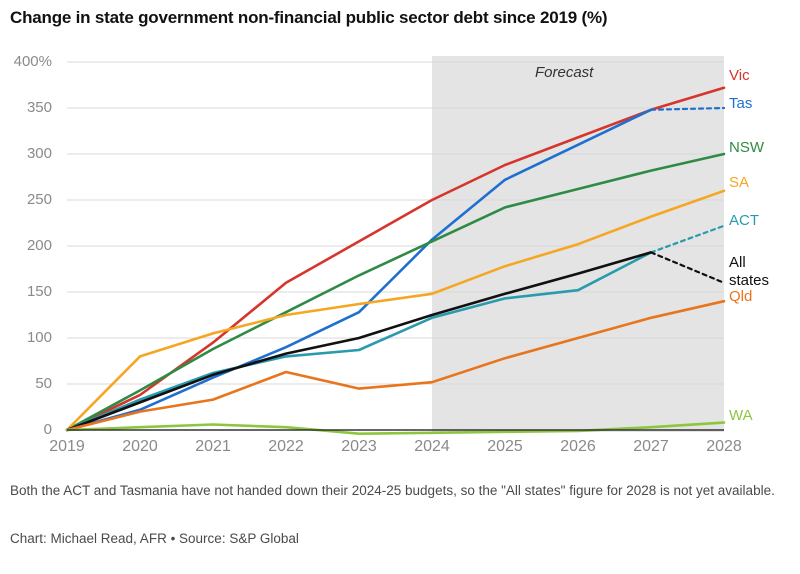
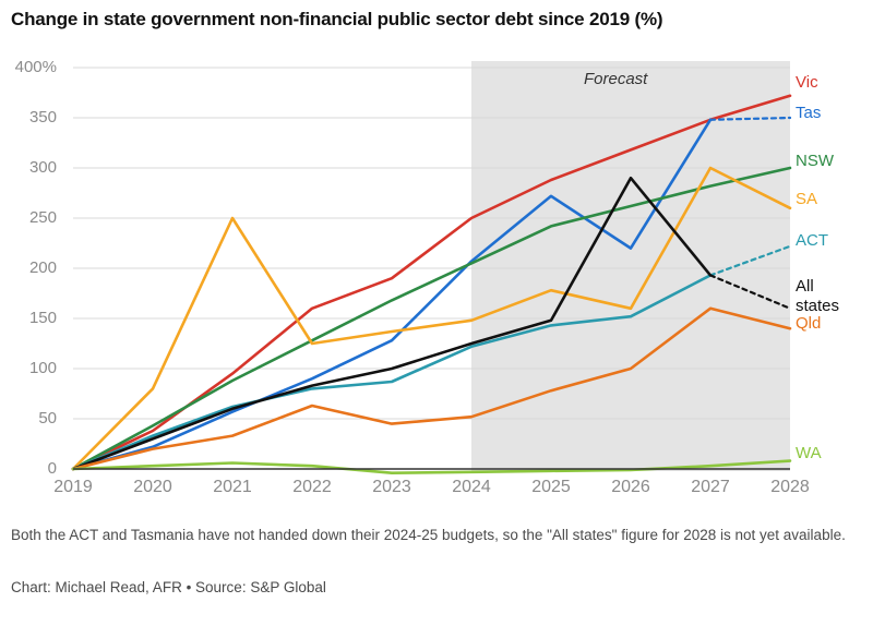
SA/2021: 100% -> 250%
Vic/2023: 200% -> 190%
Tas/2026: 310% -> 220%
SA/2026: 200% -> 160%
All states/2026: 170% -> 290%
SA/2027: 230% -> 300%
Qld/2027: 120% -> 160%
